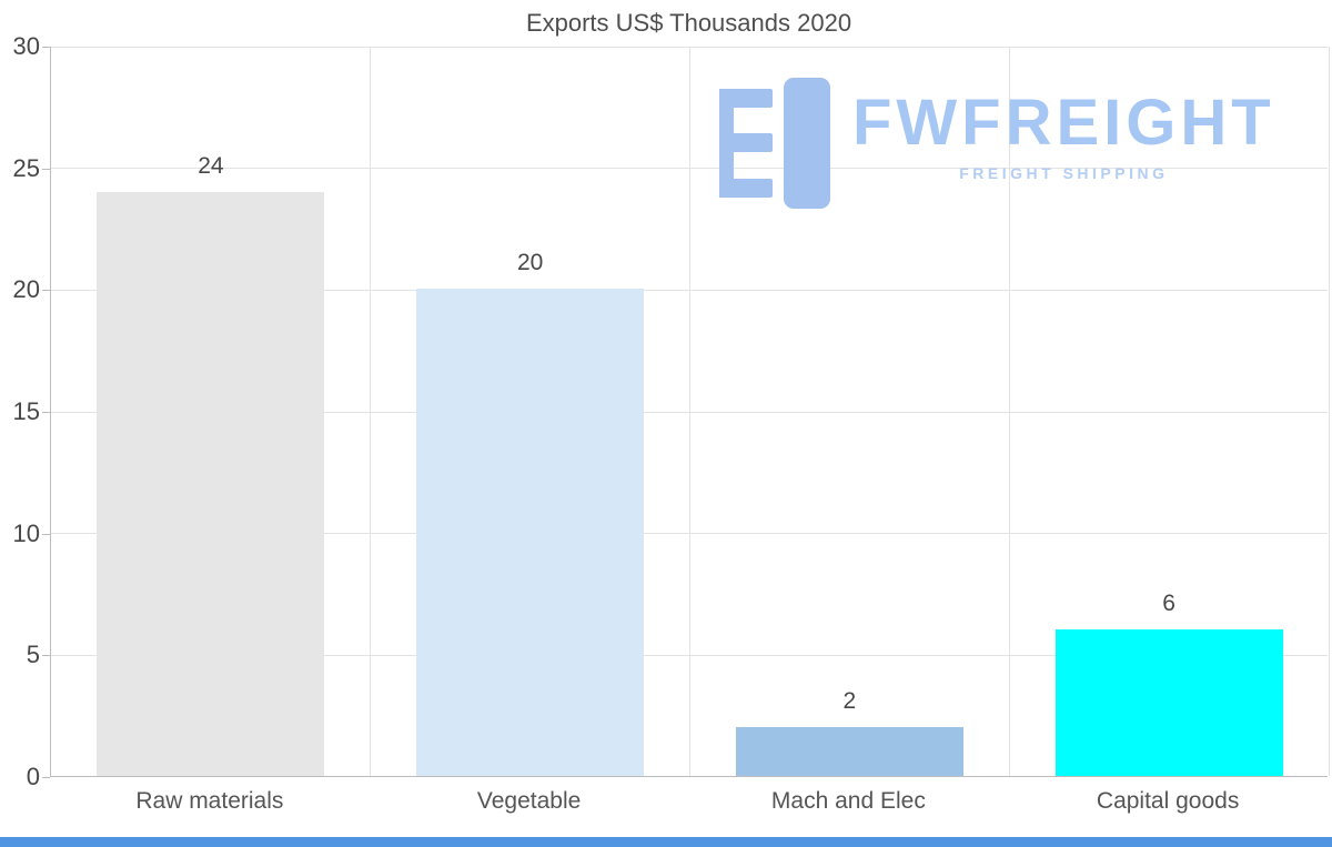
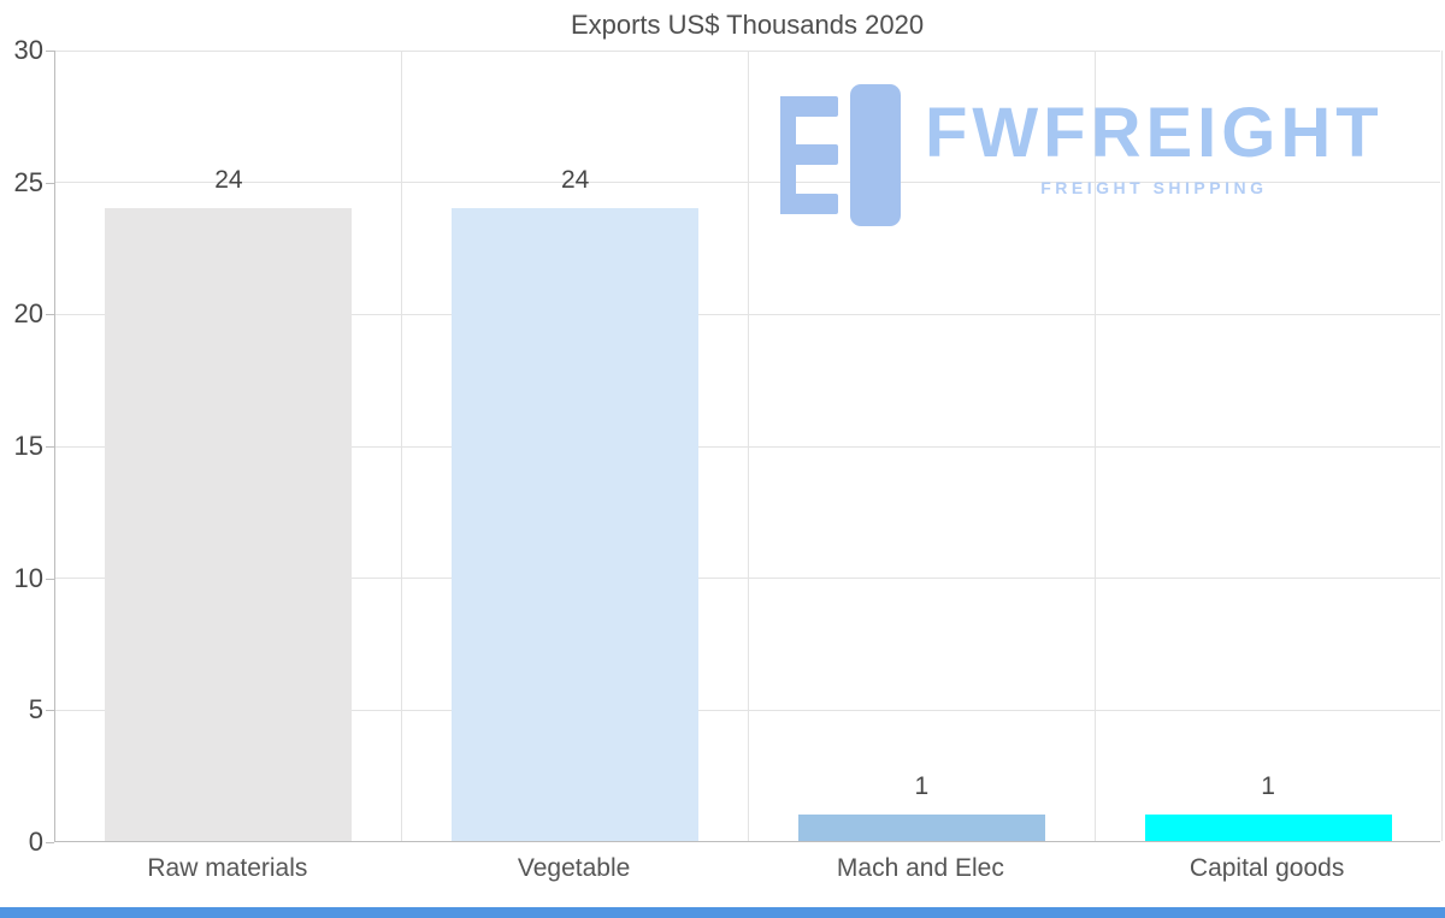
Vegetable: 20 -> 24
Mach and Elec: 2 -> 1
Capital goods: 6 -> 1
